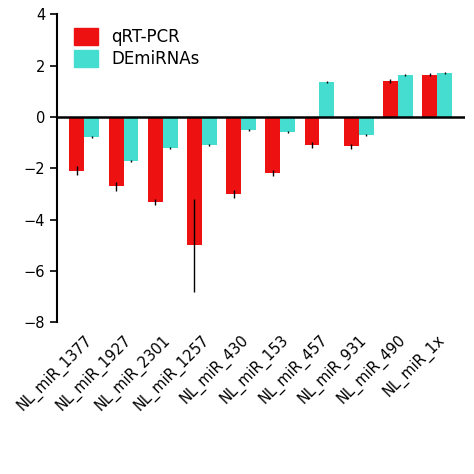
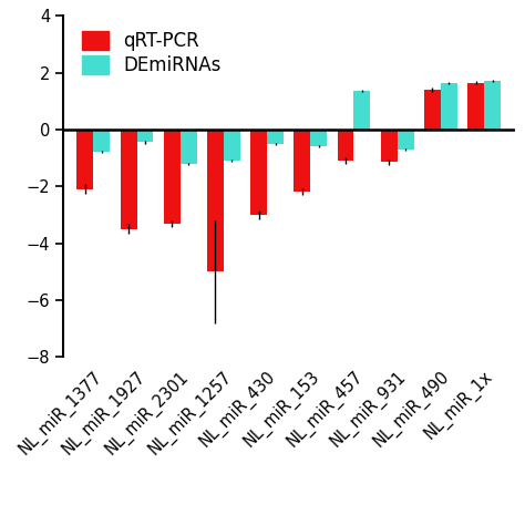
qRT-PCR/NL_miR_1927: -2.70 -> -3.50
DEmiRNAs/NL_miR_1927: -1.70 -> -0.45
